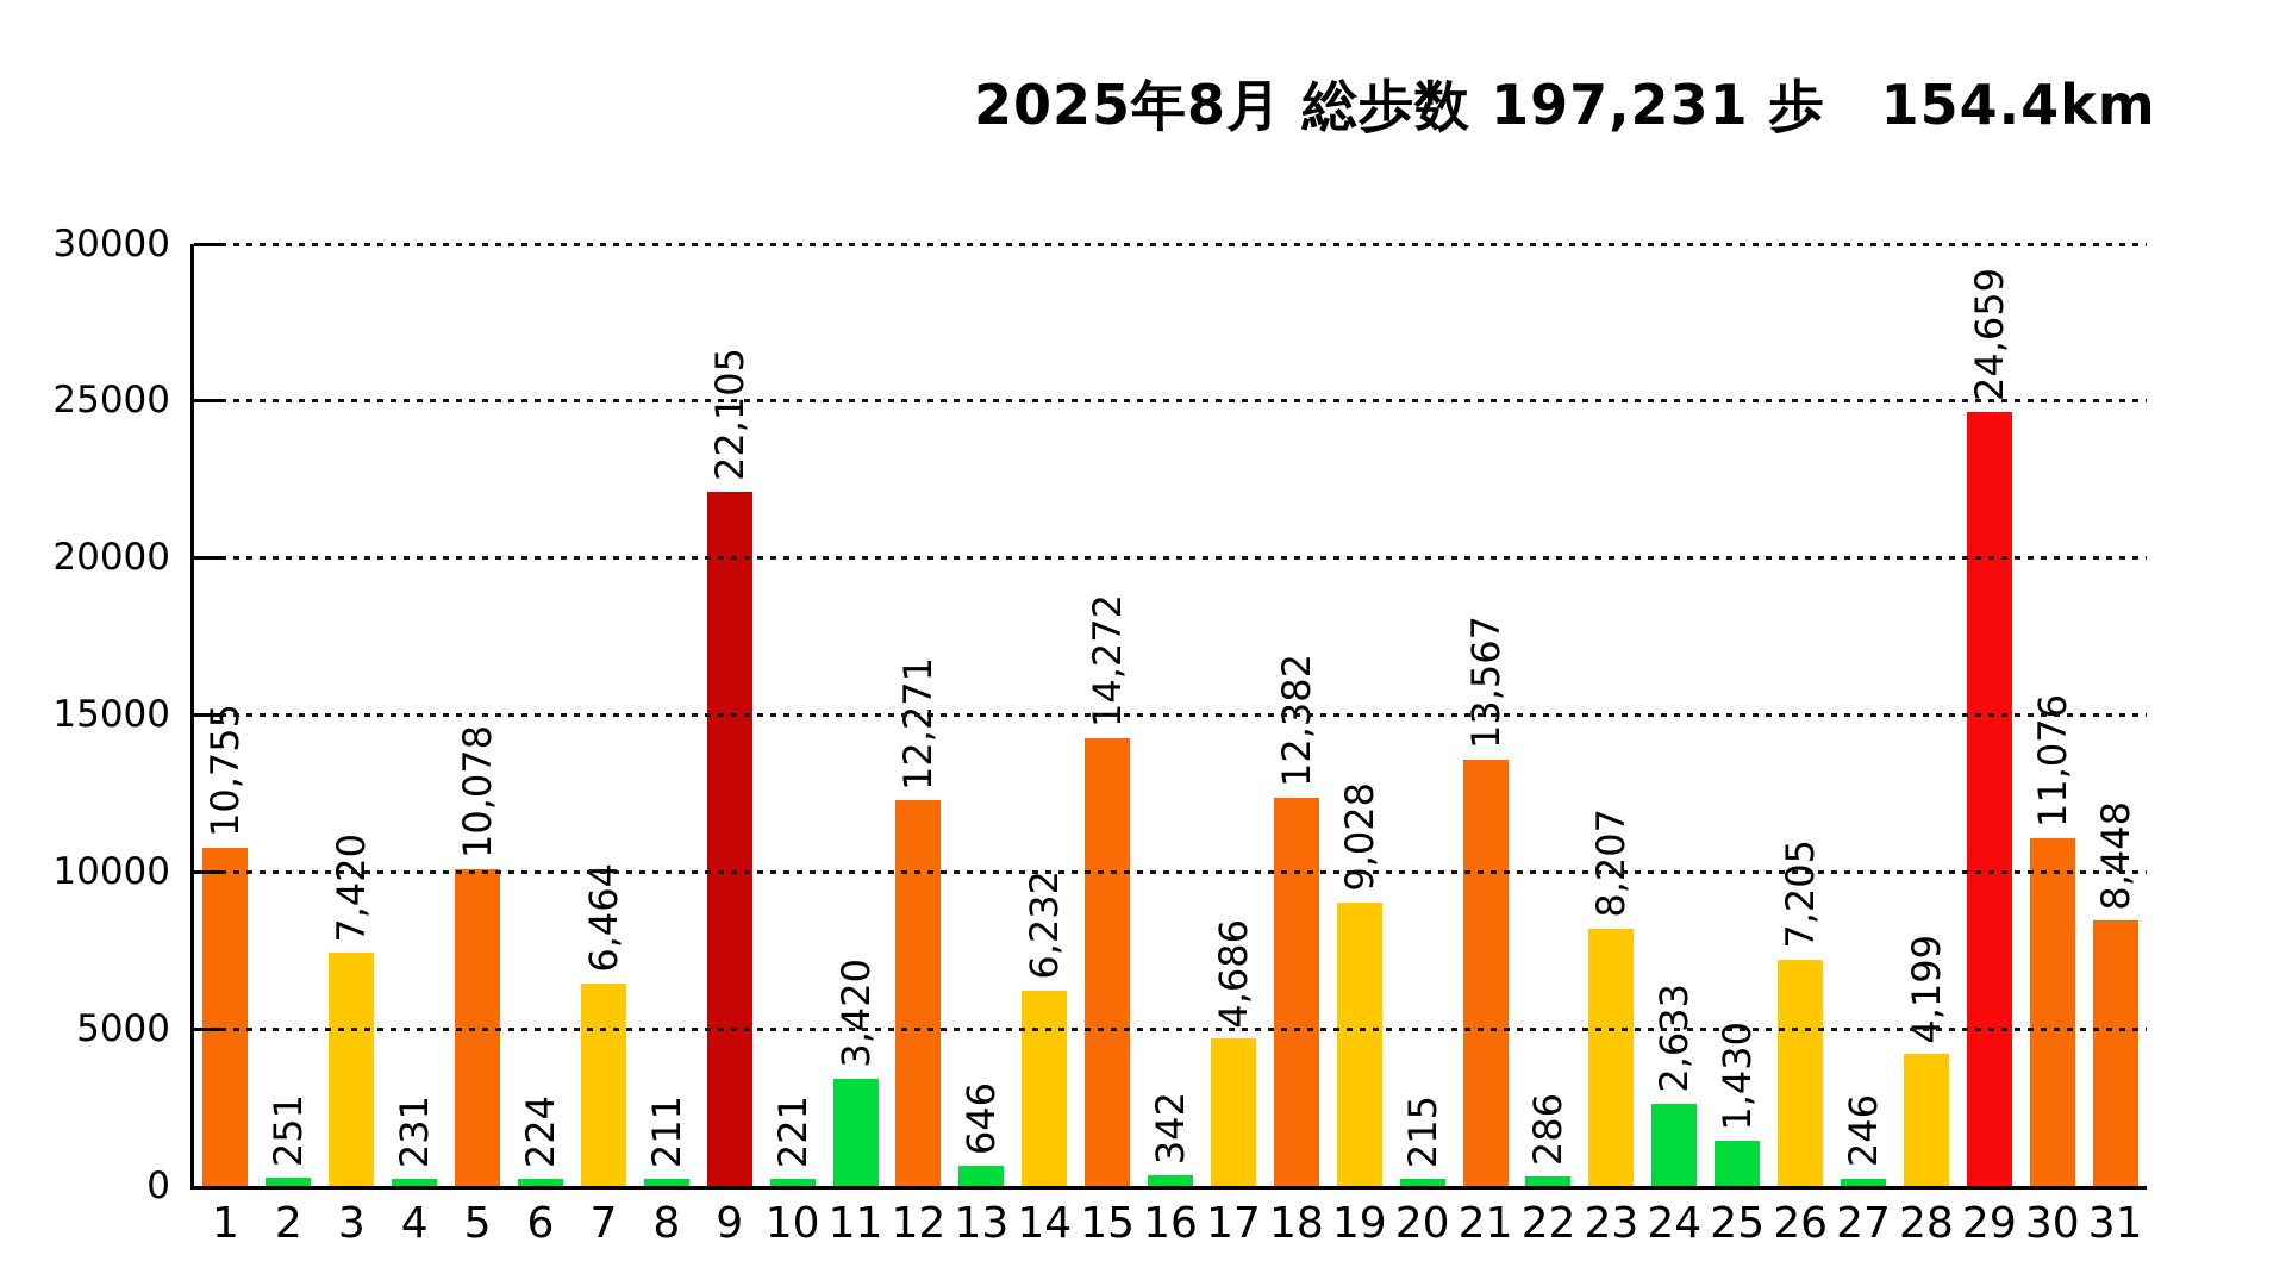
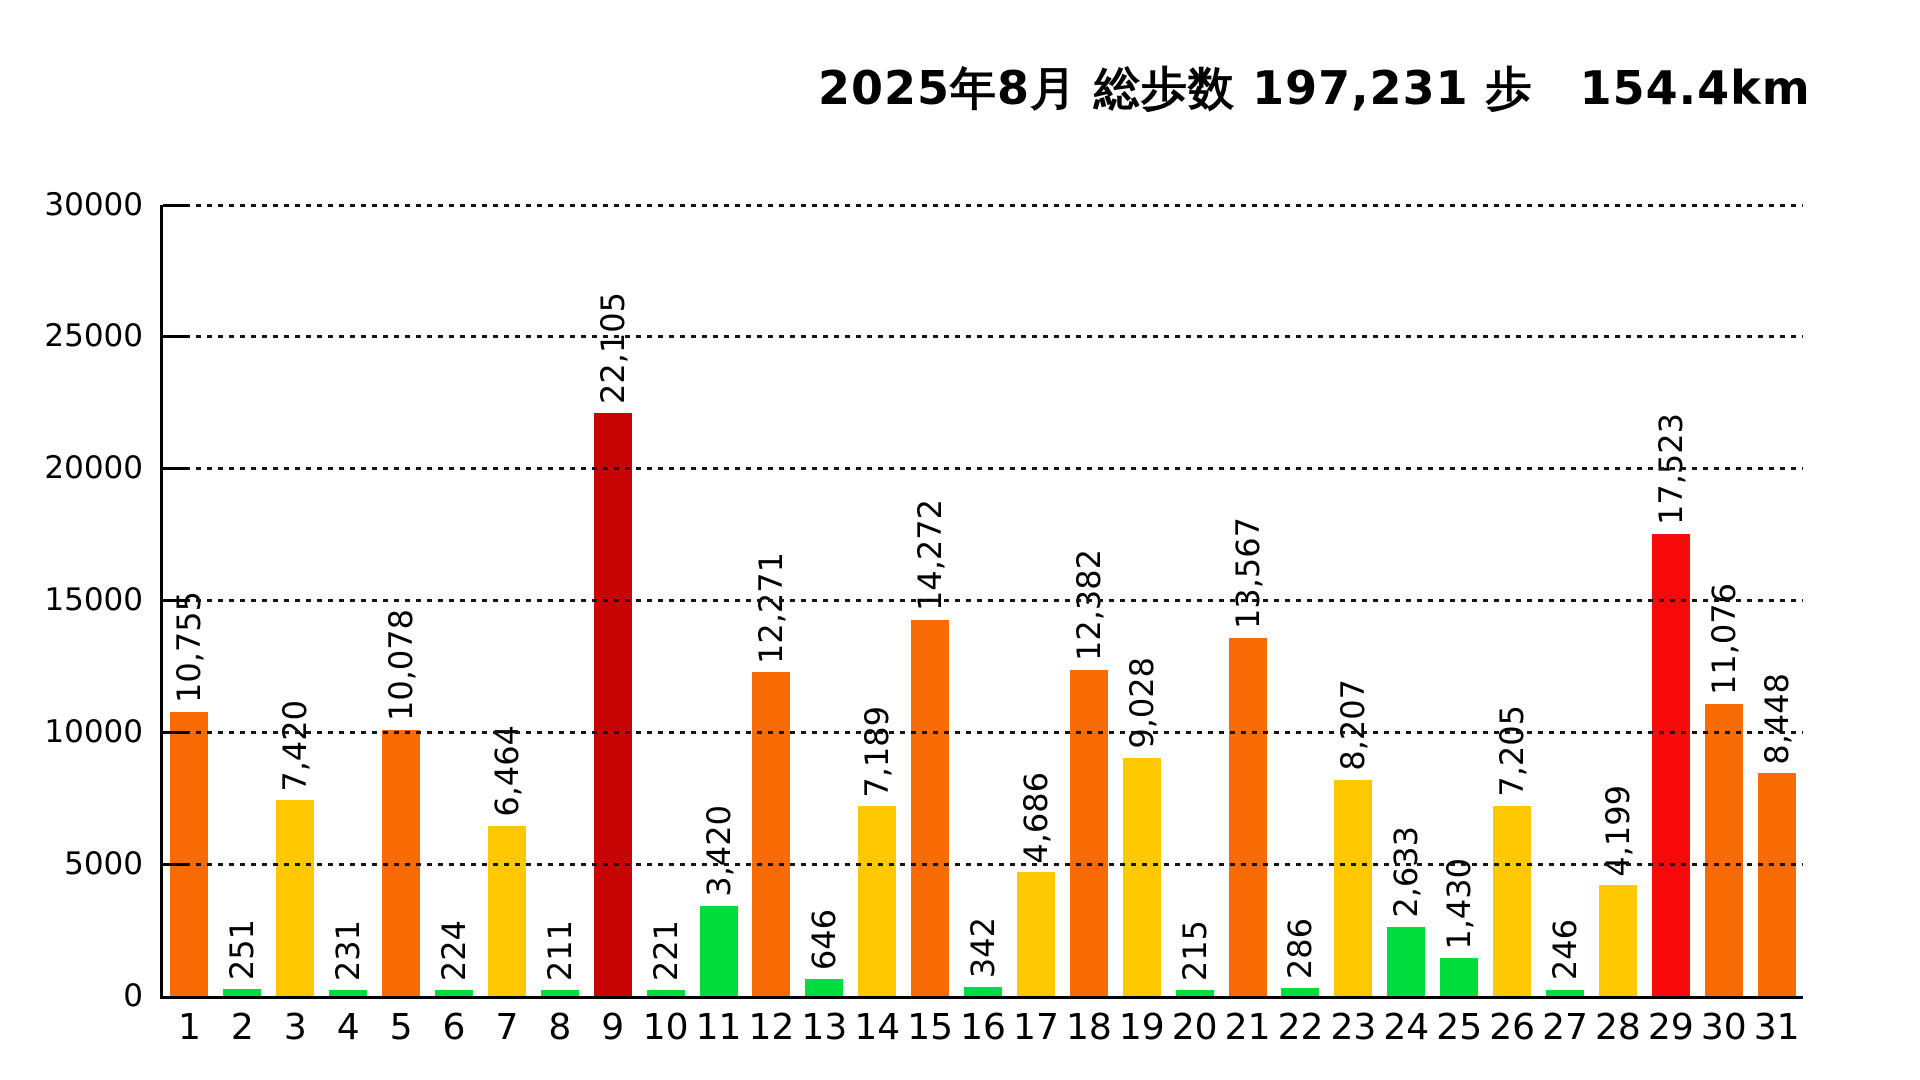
14: 6,232 -> 7,189
29: 24,659 -> 17,523
